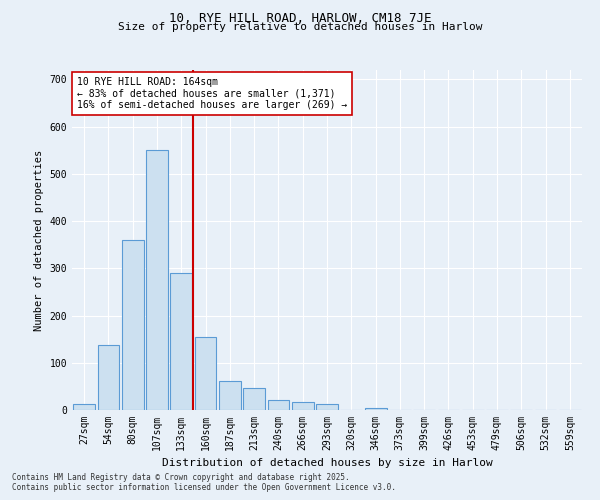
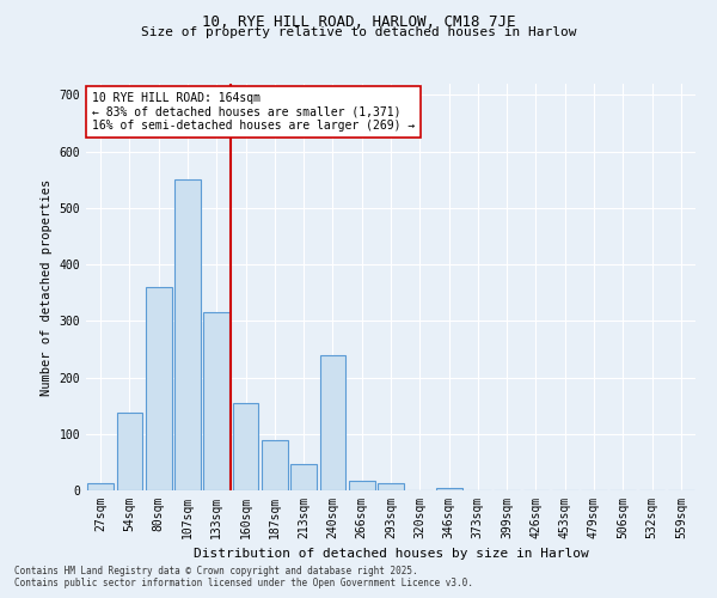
133sqm: 290 -> 315
187sqm: 62 -> 90
240sqm: 22 -> 240
